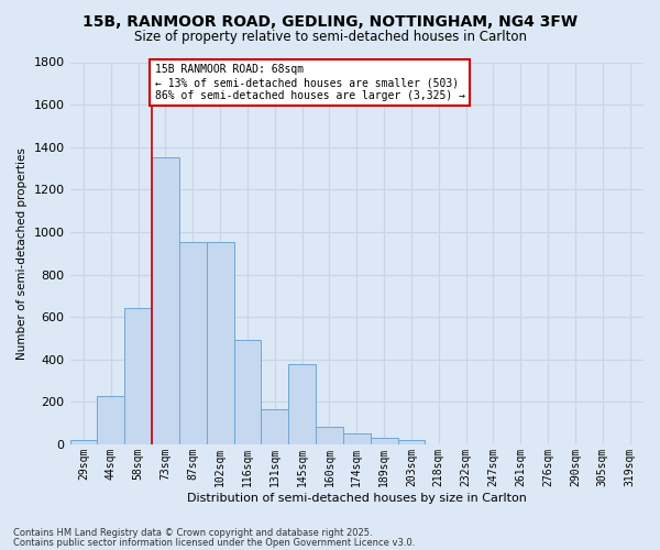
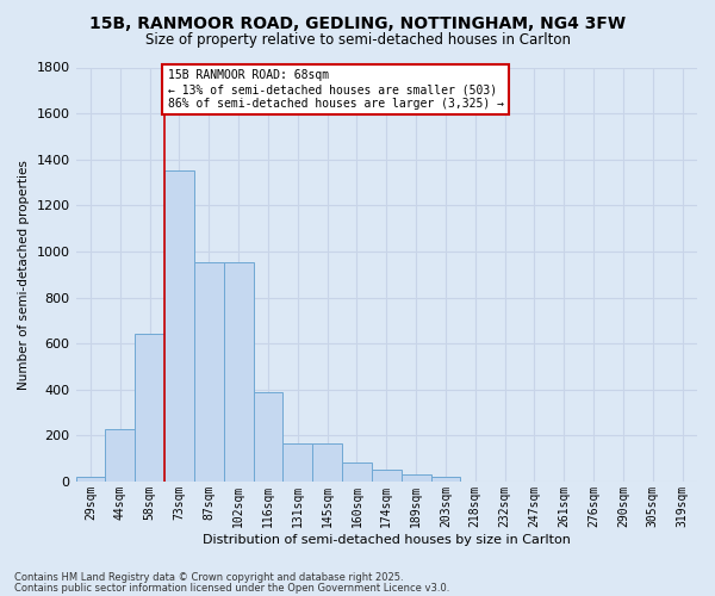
116sqm: 490 -> 390
145sqm: 380 -> 160
